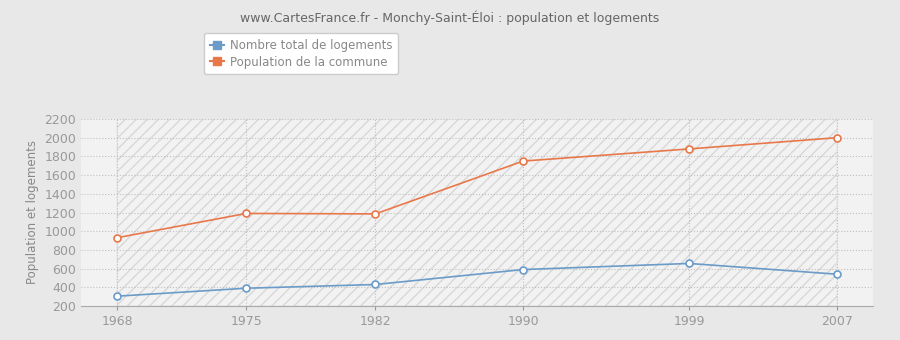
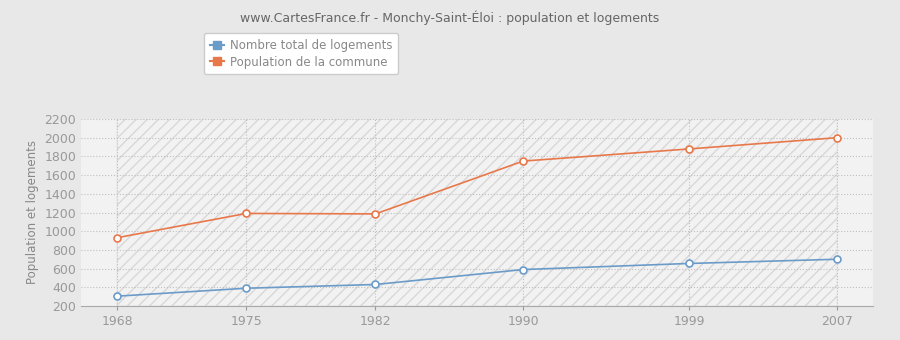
Nombre total de logements/2007: 540 -> 700
